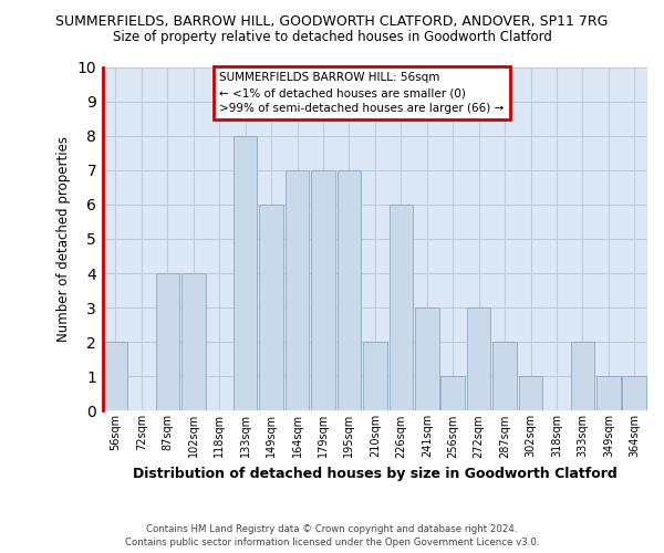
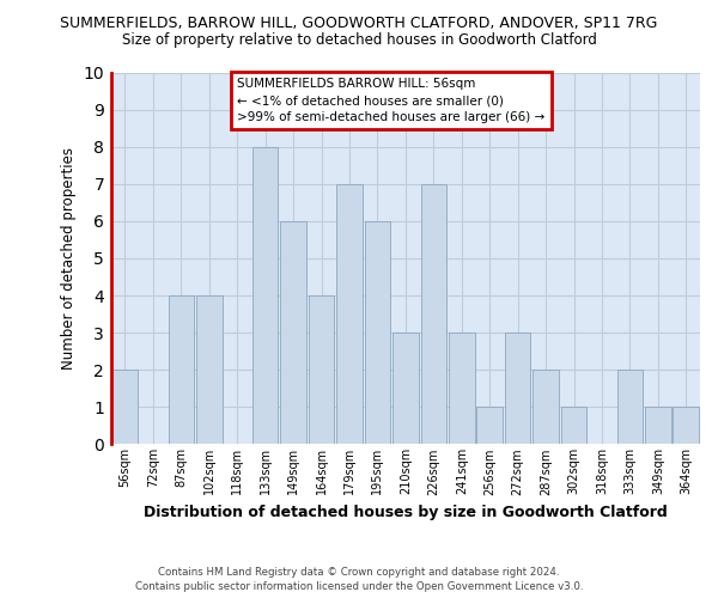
164sqm: 7 -> 4
195sqm: 7 -> 6
210sqm: 2 -> 3
226sqm: 6 -> 7
